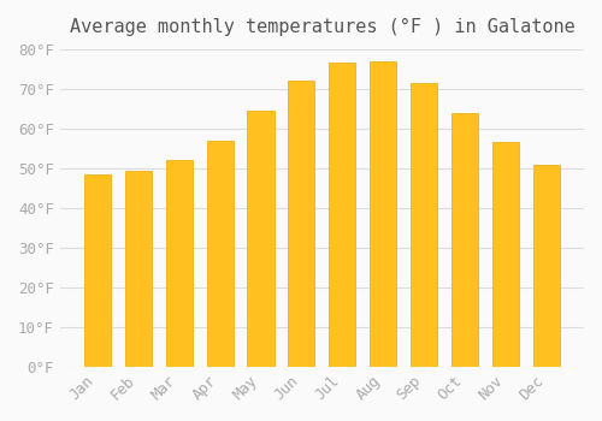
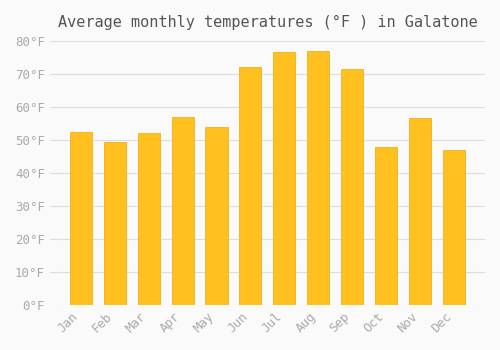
Jan: 48.5°F -> 52.5°F
May: 64.5°F -> 54.0°F
Oct: 64.0°F -> 48.0°F
Dec: 51.0°F -> 47.0°F
